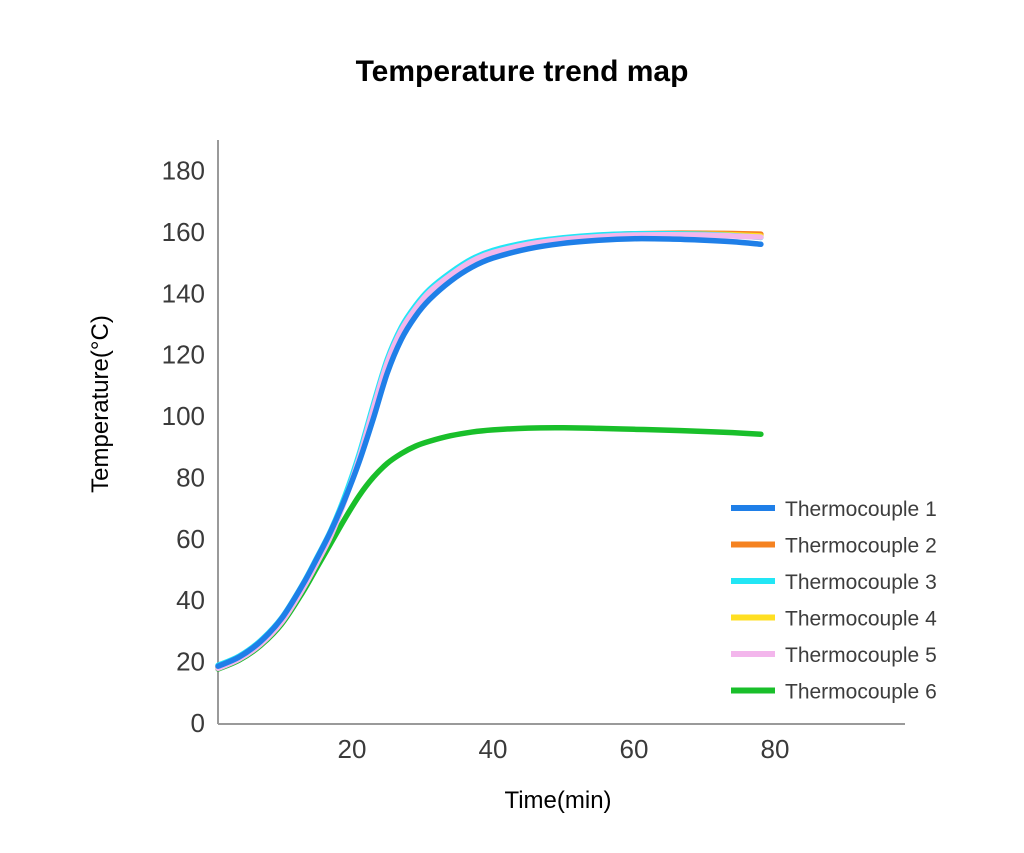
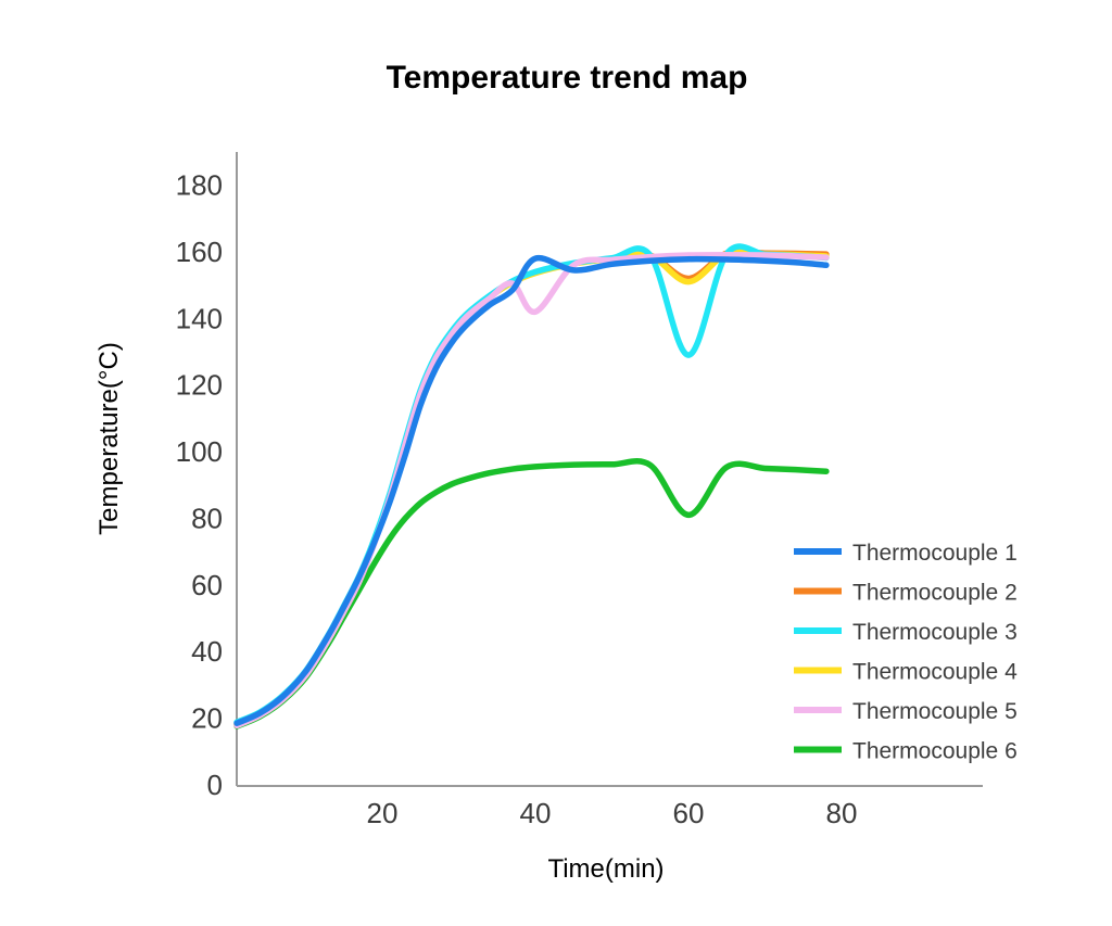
Thermocouple 1/40: 152 -> 158
Thermocouple 5/40: 153 -> 142
Thermocouple 2/60: 159 -> 152
Thermocouple 3/60: 159 -> 129
Thermocouple 4/60: 159 -> 151
Thermocouple 6/60: 96 -> 81
